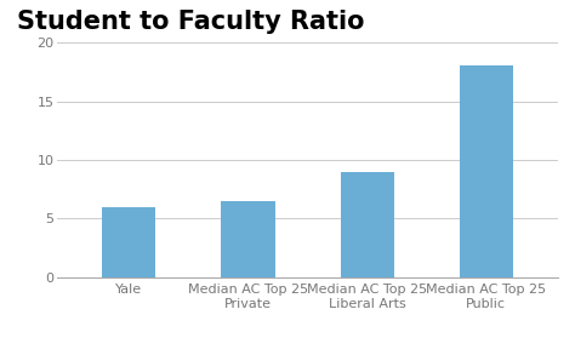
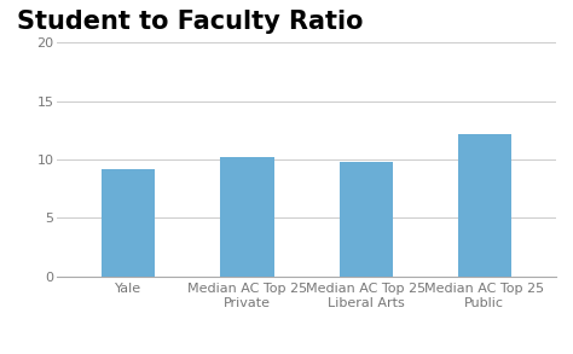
Yale: 6.0 -> 9.2
Median AC Top 25 Private: 6.5 -> 10.2
Median AC Top 25 Liberal Arts: 9.0 -> 9.8
Median AC Top 25 Public: 18.0 -> 12.2
